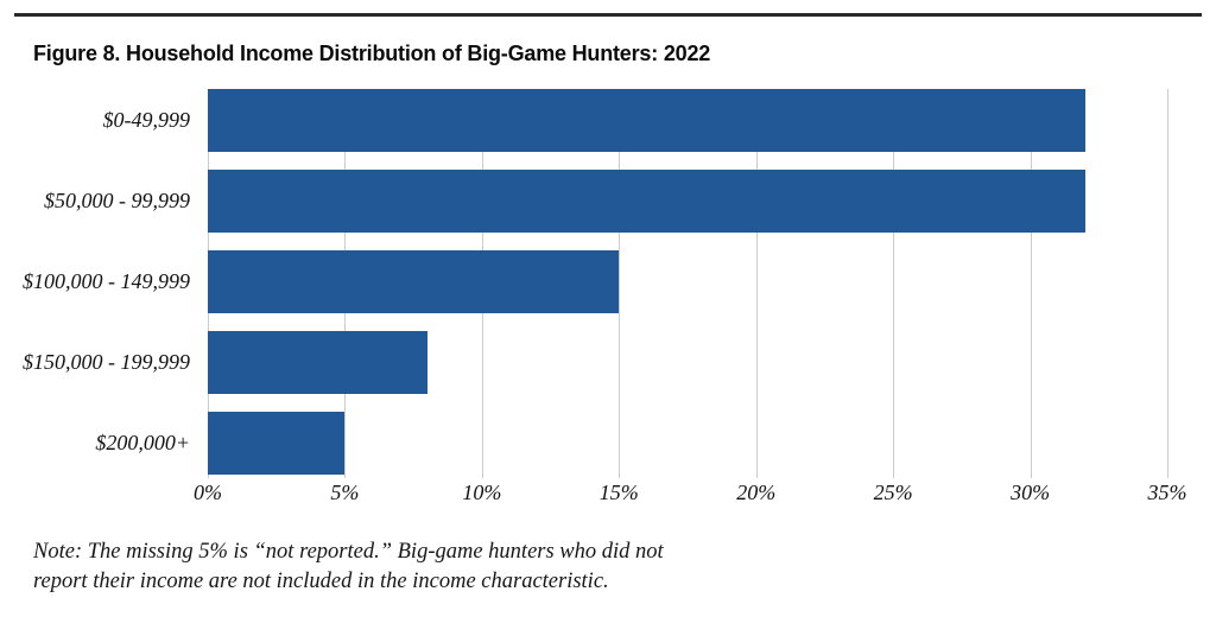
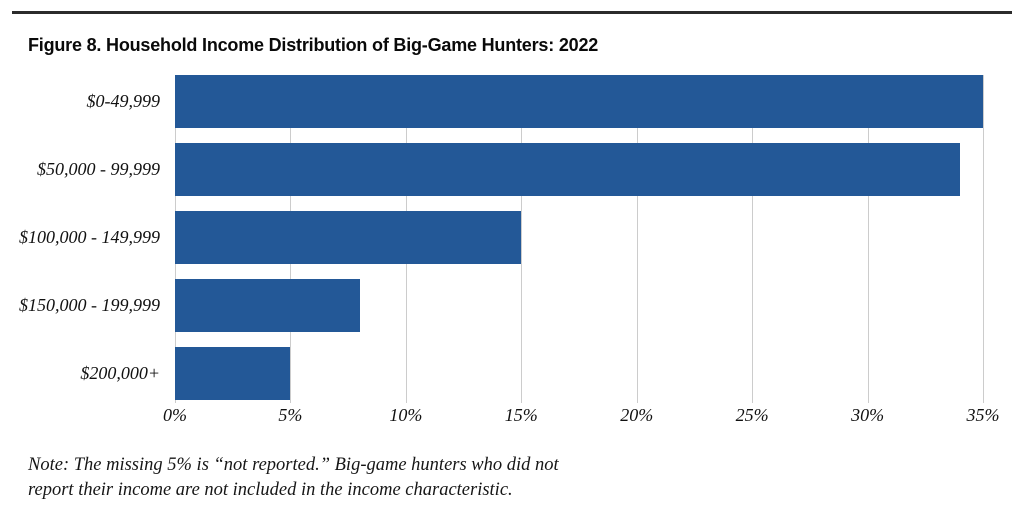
$0-49,999: 32% -> 35%
$50,000 - 99,999: 32% -> 34%
